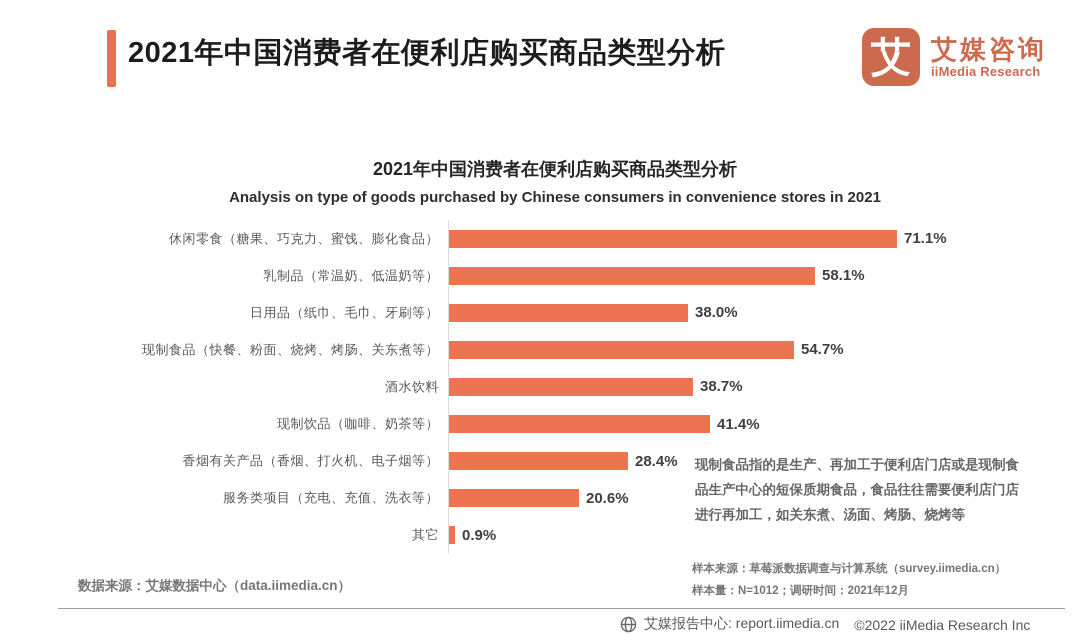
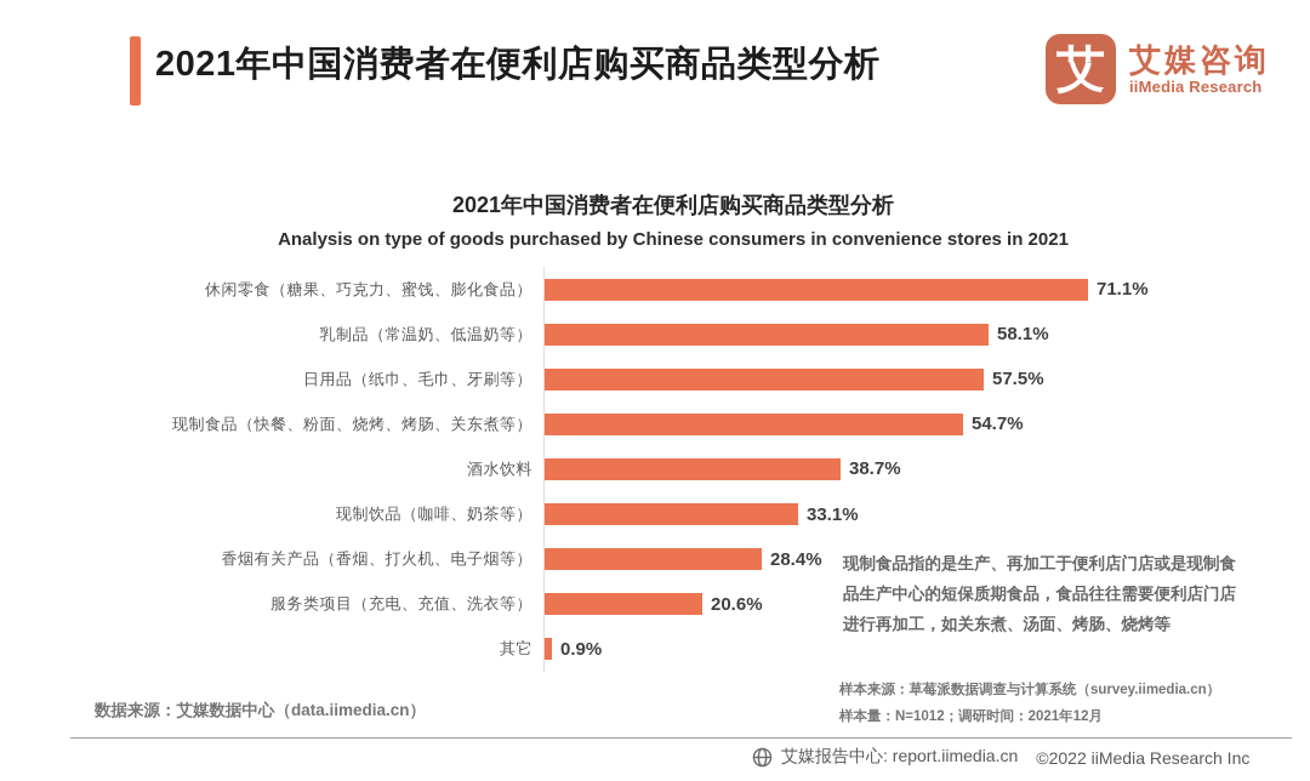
日用品（纸巾、毛巾、牙刷等）: 38.0% -> 57.5%
现制饮品（咖啡、奶茶等）: 41.4% -> 33.1%
